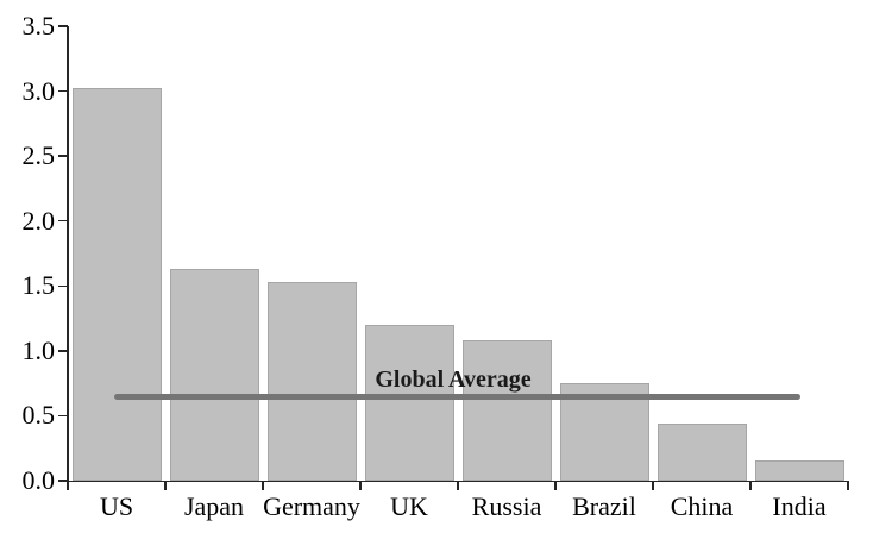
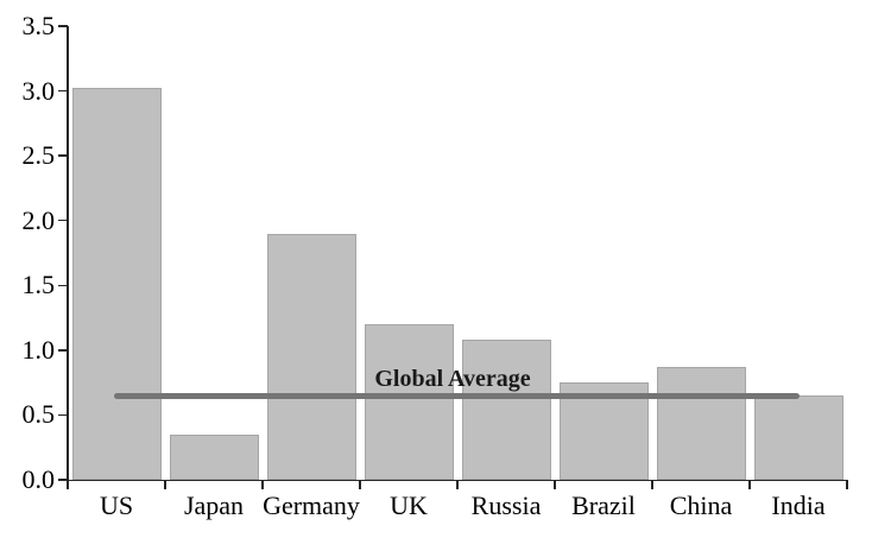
Japan: 1.63 -> 0.35
Germany: 1.53 -> 1.90
China: 0.44 -> 0.87
India: 0.16 -> 0.65
